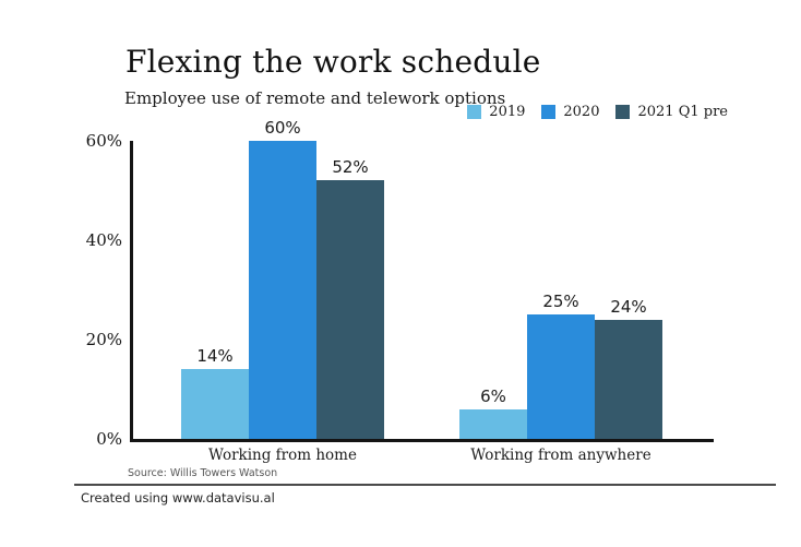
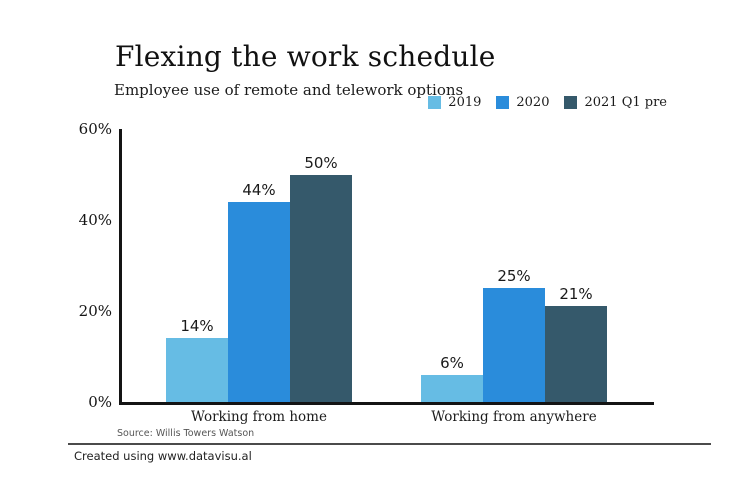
2020/Working from home: 60% -> 44%
2021 Q1 pre/Working from home: 52% -> 50%
2021 Q1 pre/Working from anywhere: 24% -> 21%
